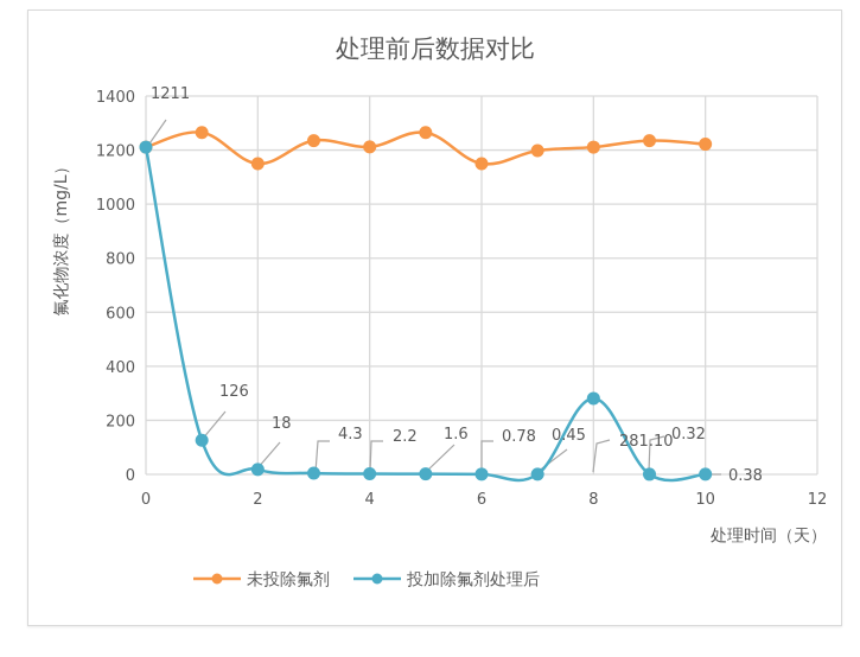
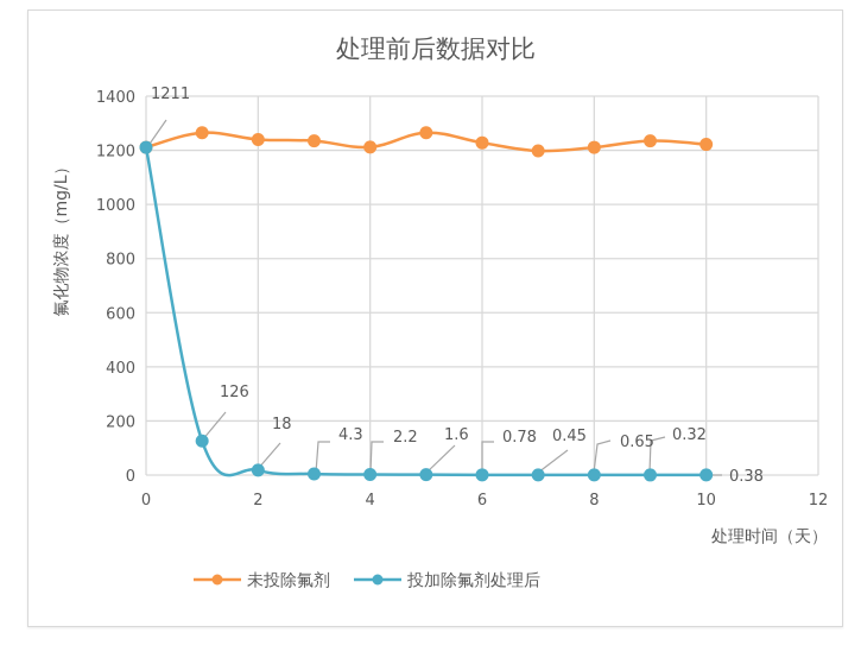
未投除氟剂/2: 1150 -> 1240
未投除氟剂/6: 1150 -> 1230
投加除氟剂处理后/8: 281.10 -> 0.65
